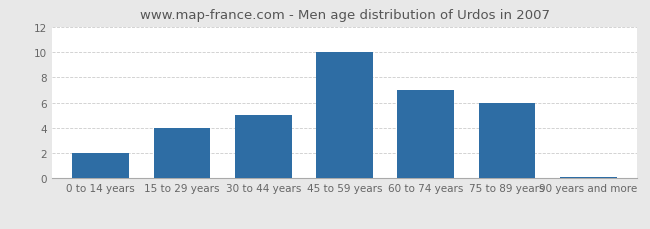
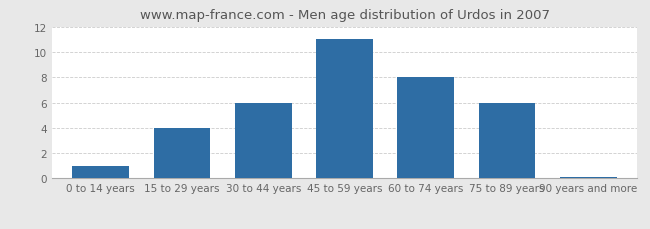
0 to 14 years: 2.0 -> 1.0
30 to 44 years: 5.0 -> 6.0
45 to 59 years: 10.0 -> 11.0
60 to 74 years: 7.0 -> 8.0
